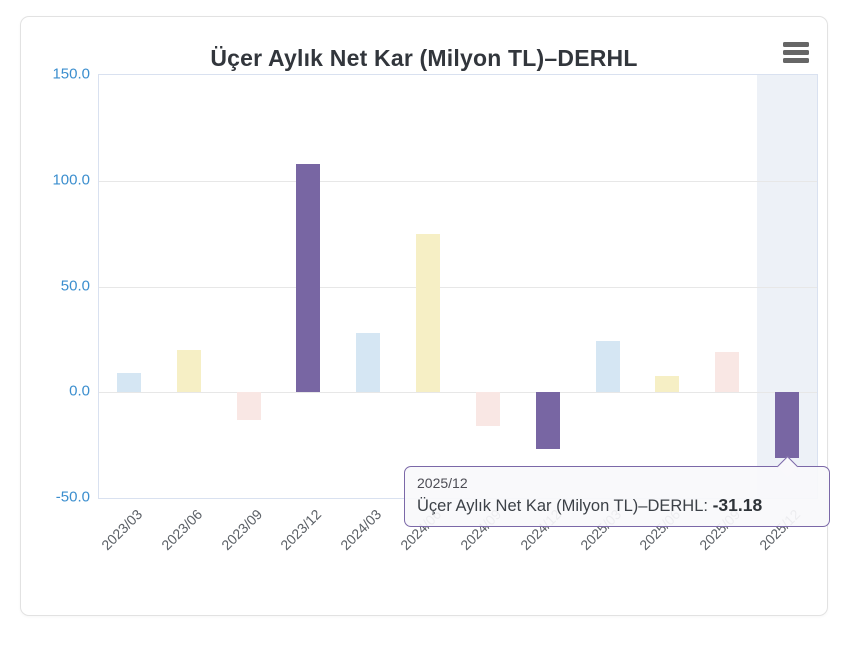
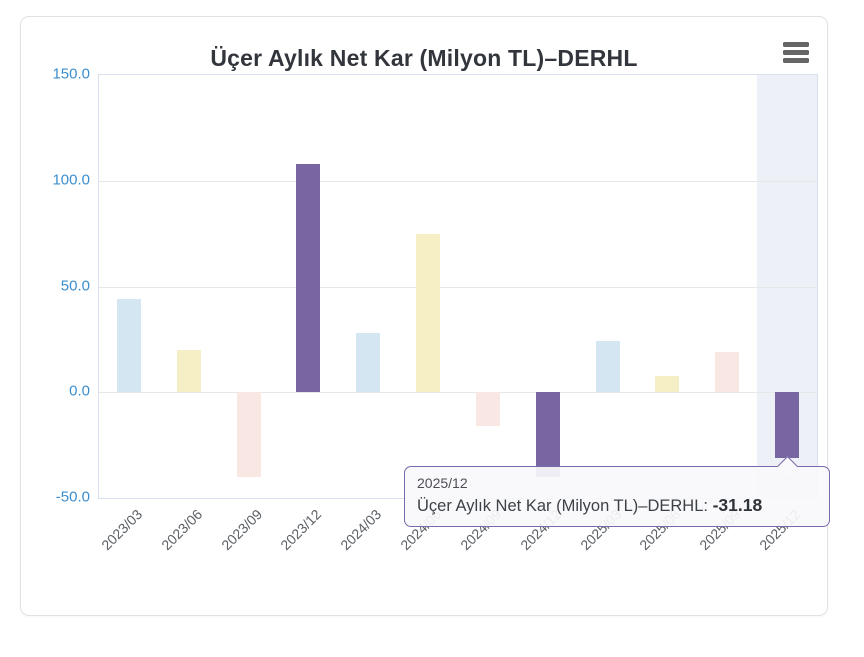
2023/03: 9 -> 44
2023/09: -13 -> -40
2024/12: -27 -> -40
